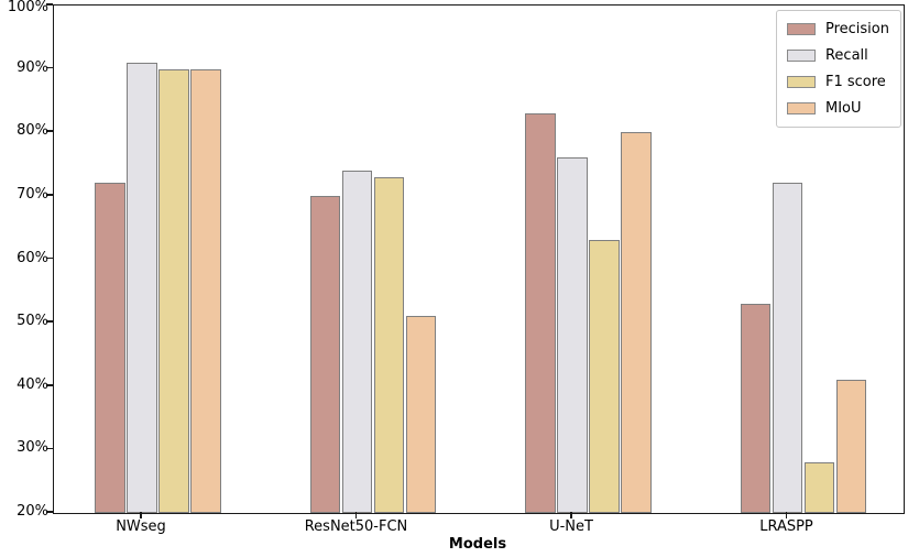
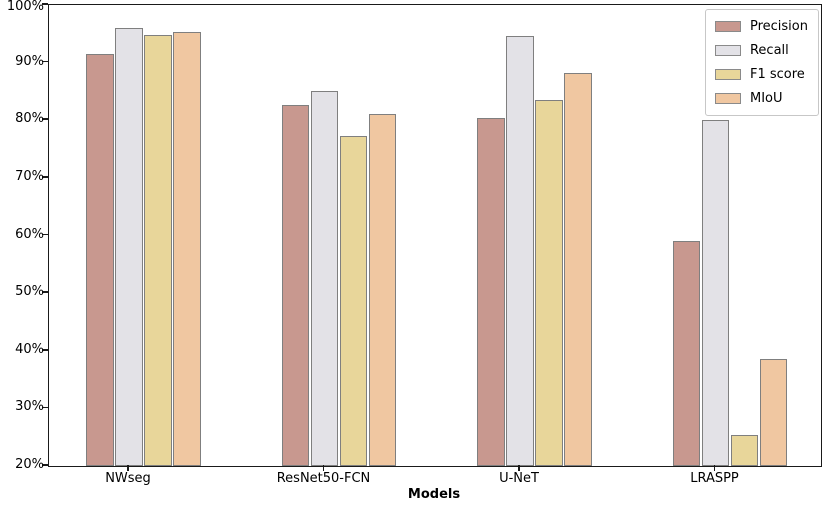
Precision/NWseg: 72% -> 92%
Recall/NWseg: 91% -> 96%
F1 score/NWseg: 90% -> 95%
MIoU/NWseg: 90% -> 95%
Precision/ResNet50-FCN: 70% -> 83%
Recall/ResNet50-FCN: 74% -> 85%
F1 score/ResNet50-FCN: 73% -> 77%
MIoU/ResNet50-FCN: 51% -> 81%
Precision/U-NeT: 83% -> 80%
Recall/U-NeT: 76% -> 95%
F1 score/U-NeT: 63% -> 84%
MIoU/U-NeT: 80% -> 88%
Precision/LRASPP: 53% -> 59%
Recall/LRASPP: 72% -> 80%
F1 score/LRASPP: 28% -> 25%
MIoU/LRASPP: 41% -> 38%
